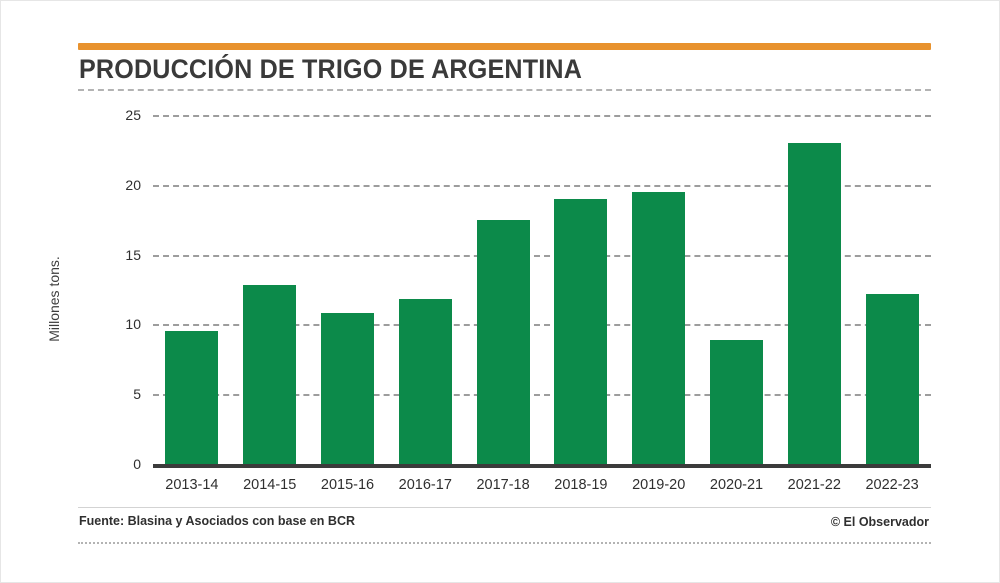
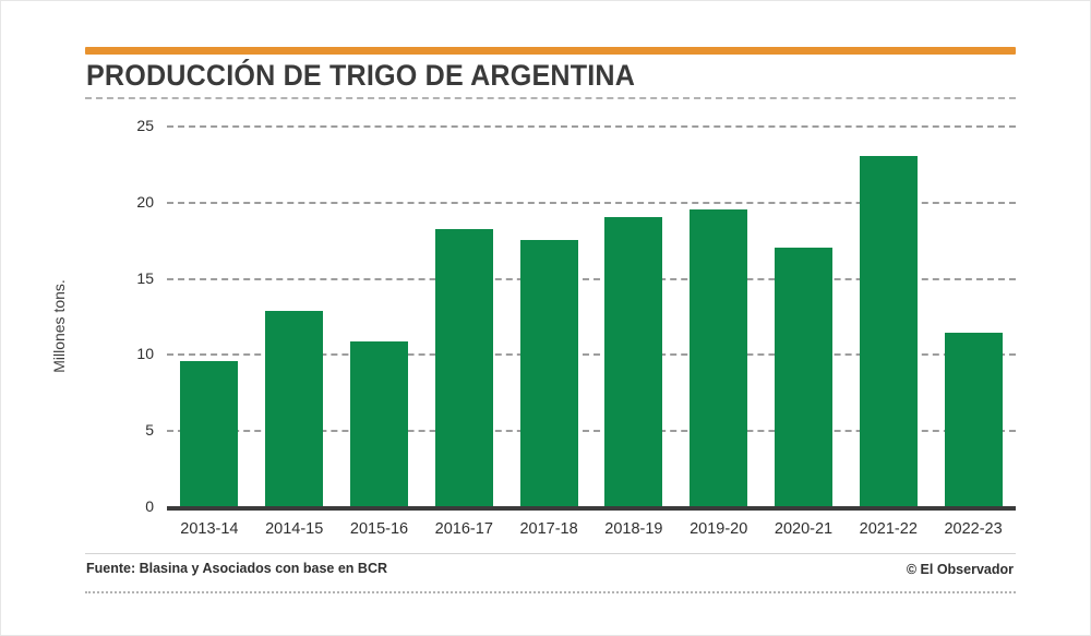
2016-17: 11.8 -> 18.2
2020-21: 8.9 -> 17.0
2022-23: 12.2 -> 11.4
